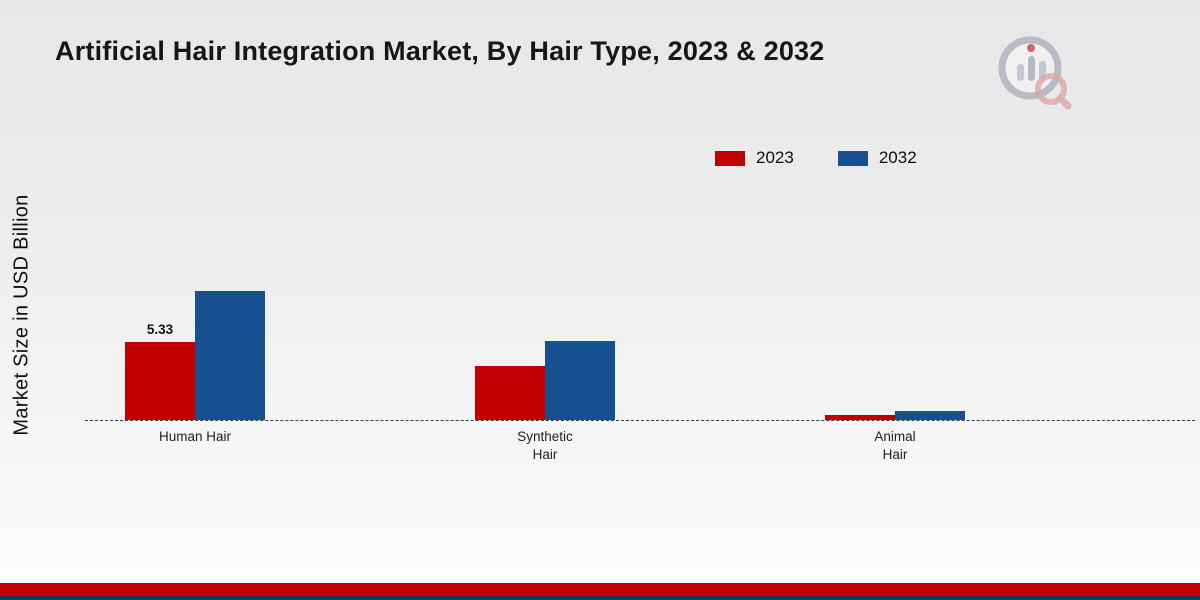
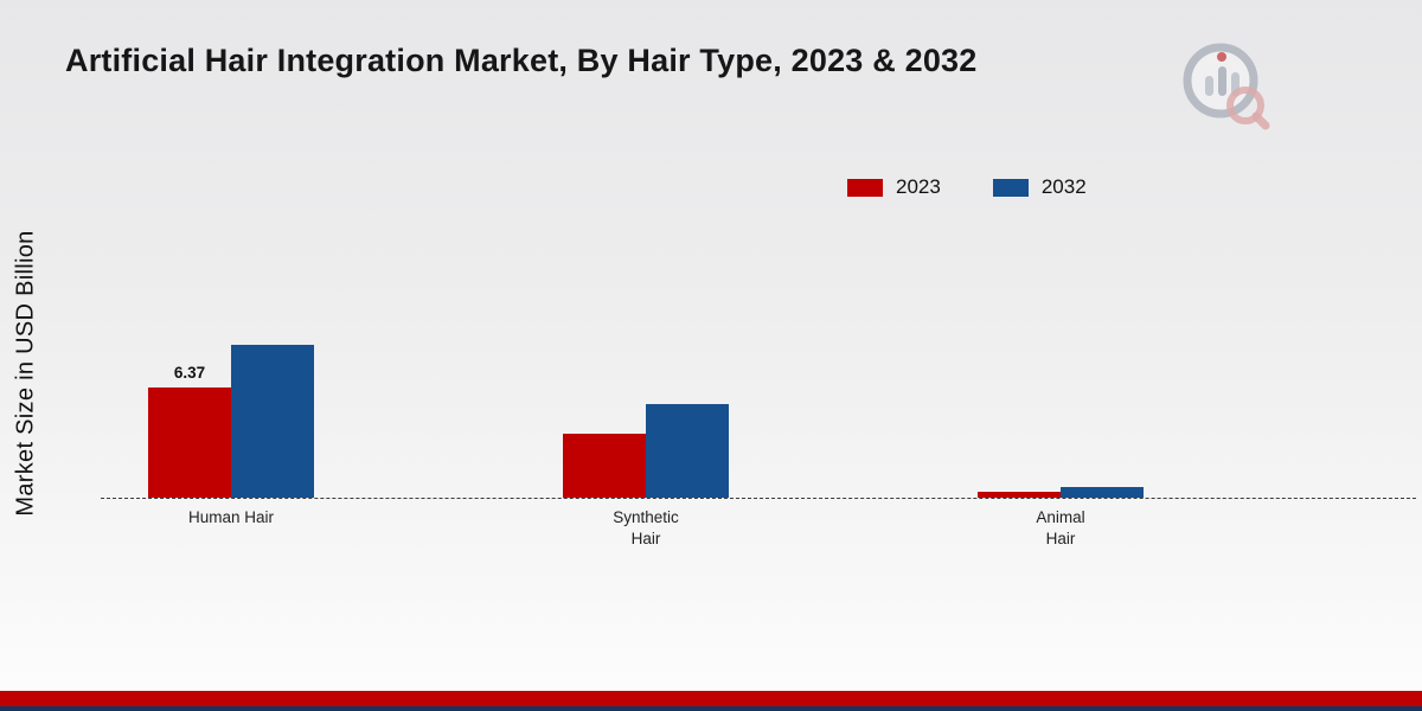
2023/Human Hair: 5.33 -> 6.37
